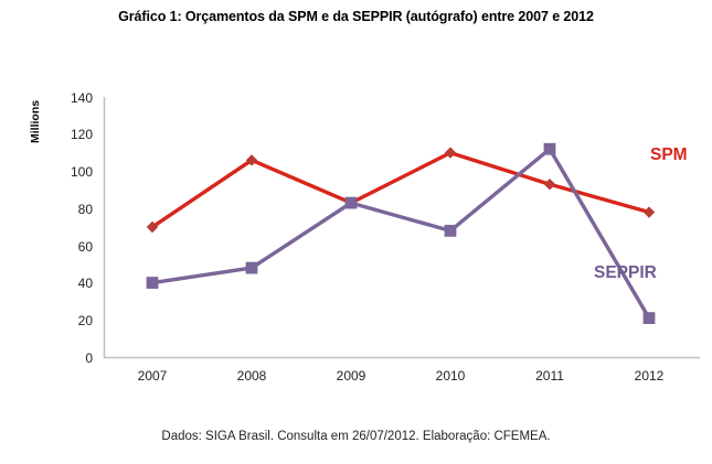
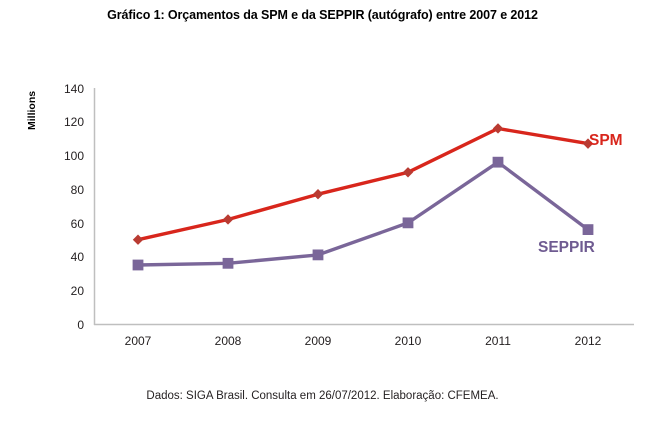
SPM/2007: 70 -> 50
SEPPIR/2007: 40 -> 35
SPM/2008: 106 -> 62
SEPPIR/2008: 48 -> 36
SPM/2009: 83 -> 77
SEPPIR/2009: 83 -> 41
SPM/2010: 110 -> 90
SEPPIR/2010: 68 -> 60
SPM/2011: 93 -> 116
SEPPIR/2011: 112 -> 96
SPM/2012: 78 -> 107
SEPPIR/2012: 21 -> 56
